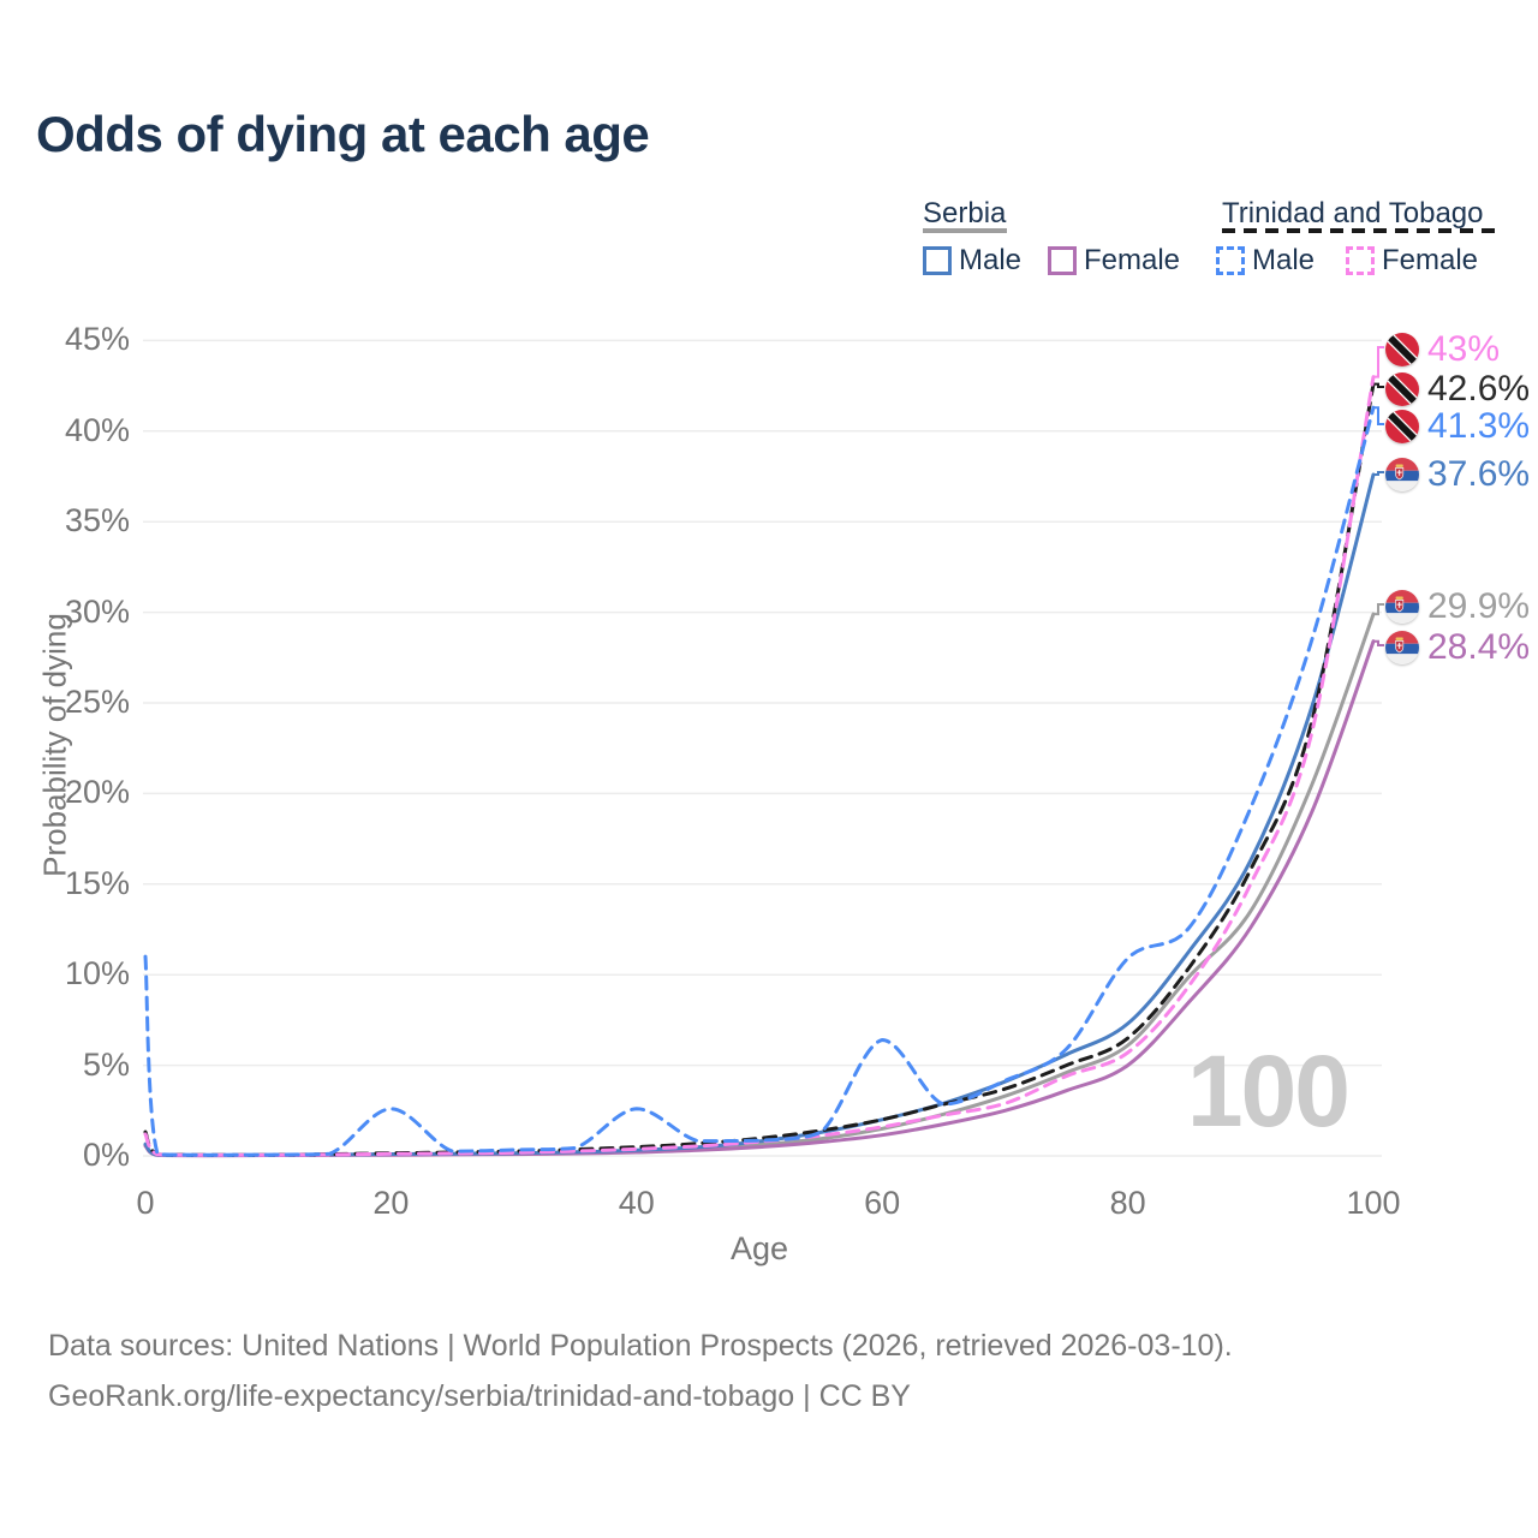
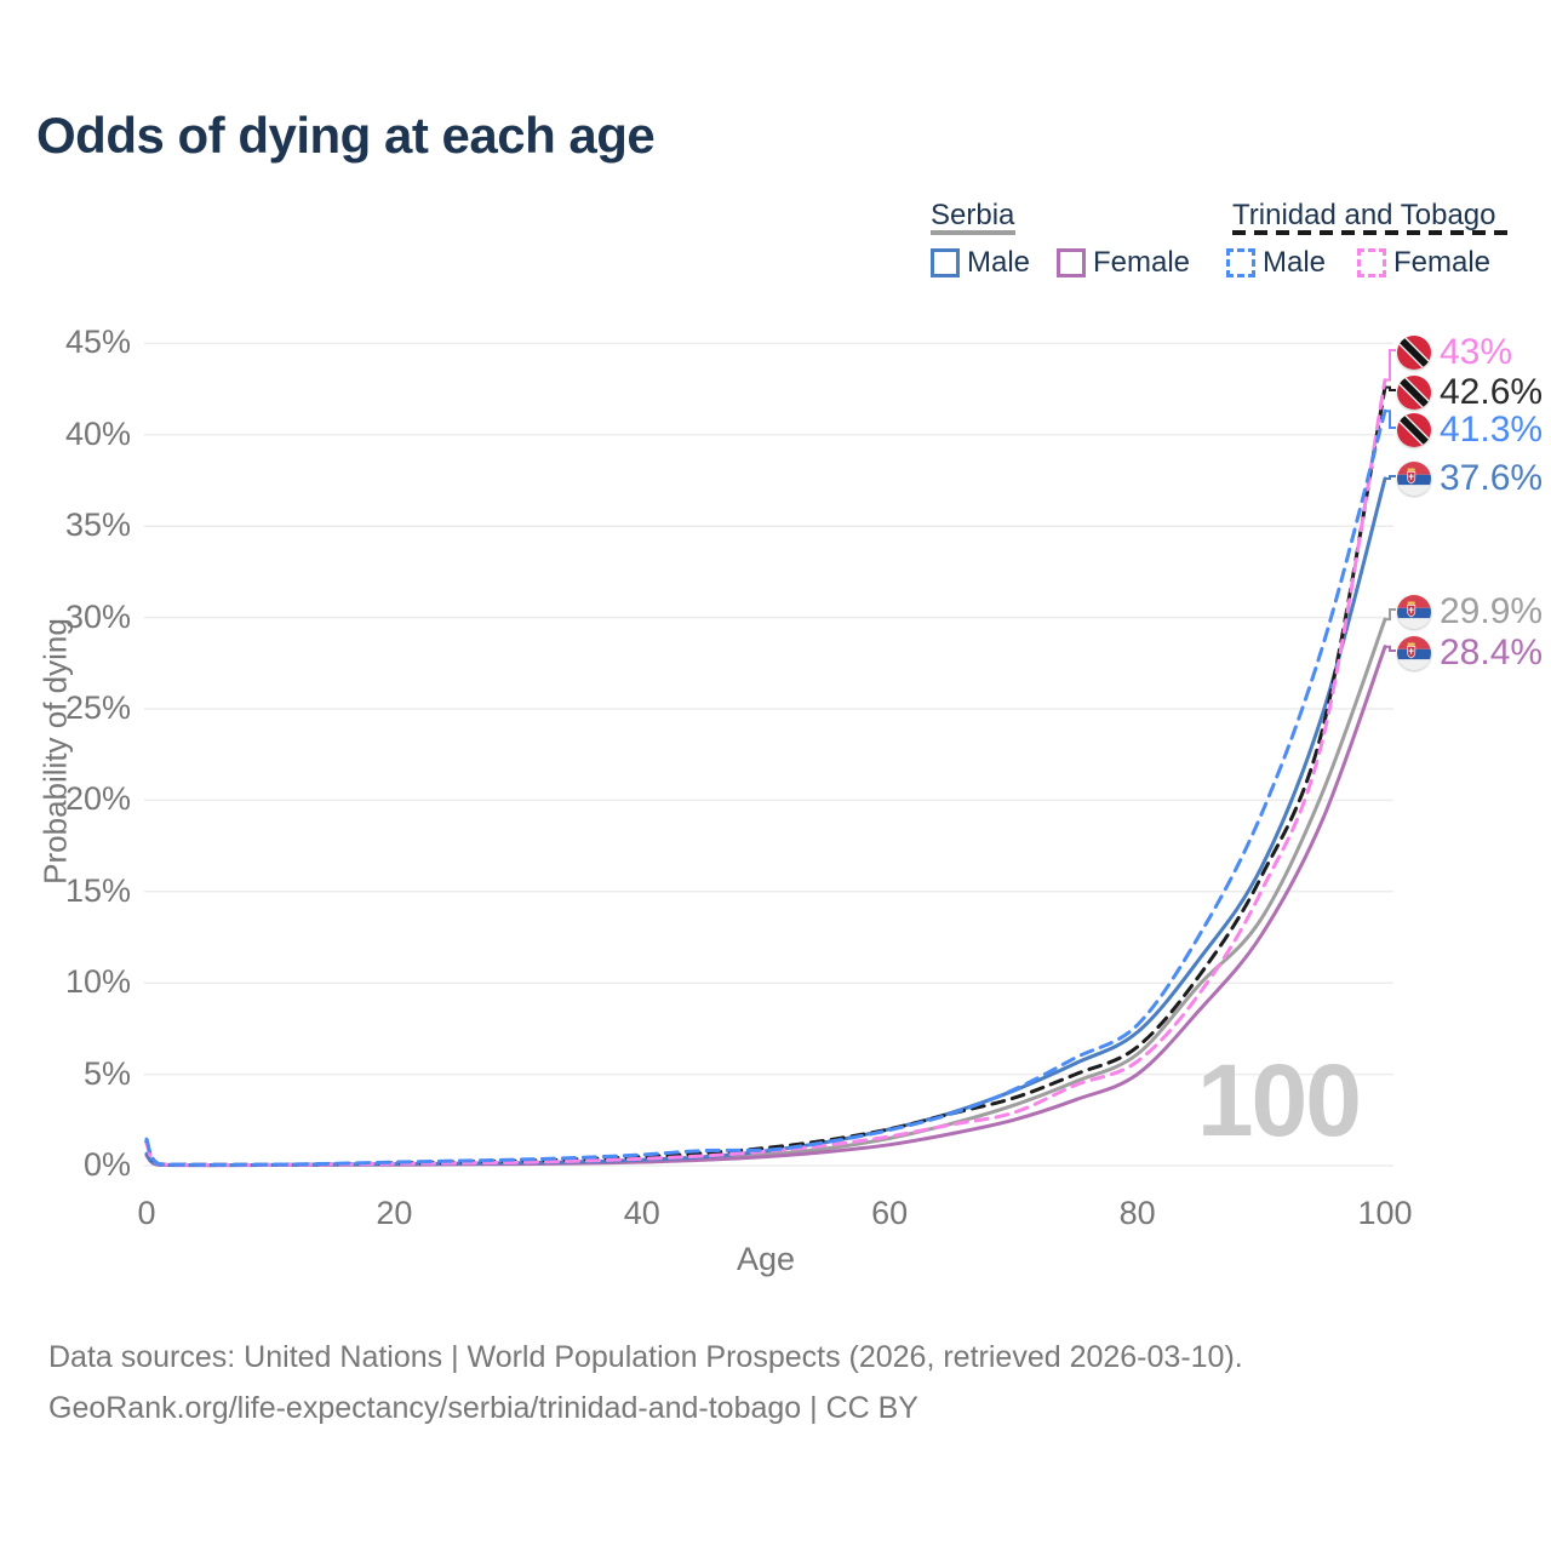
Trinidad and Tobago Male/0: 11.0% -> 1.4%
Trinidad and Tobago Male/20: 2.6% -> 0.2%
Trinidad and Tobago Male/40: 2.6% -> 0.6%
Trinidad and Tobago Male/60: 6.4% -> 1.9%
Trinidad and Tobago Male/80: 10.9% -> 7.7%
